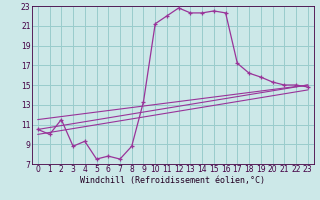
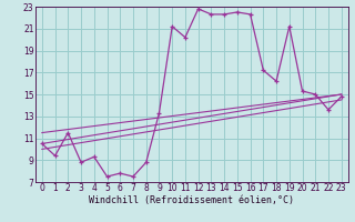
1: 10.0 -> 9.4
11: 22.0 -> 20.2
19: 15.8 -> 21.2
22: 15.0 -> 13.6
